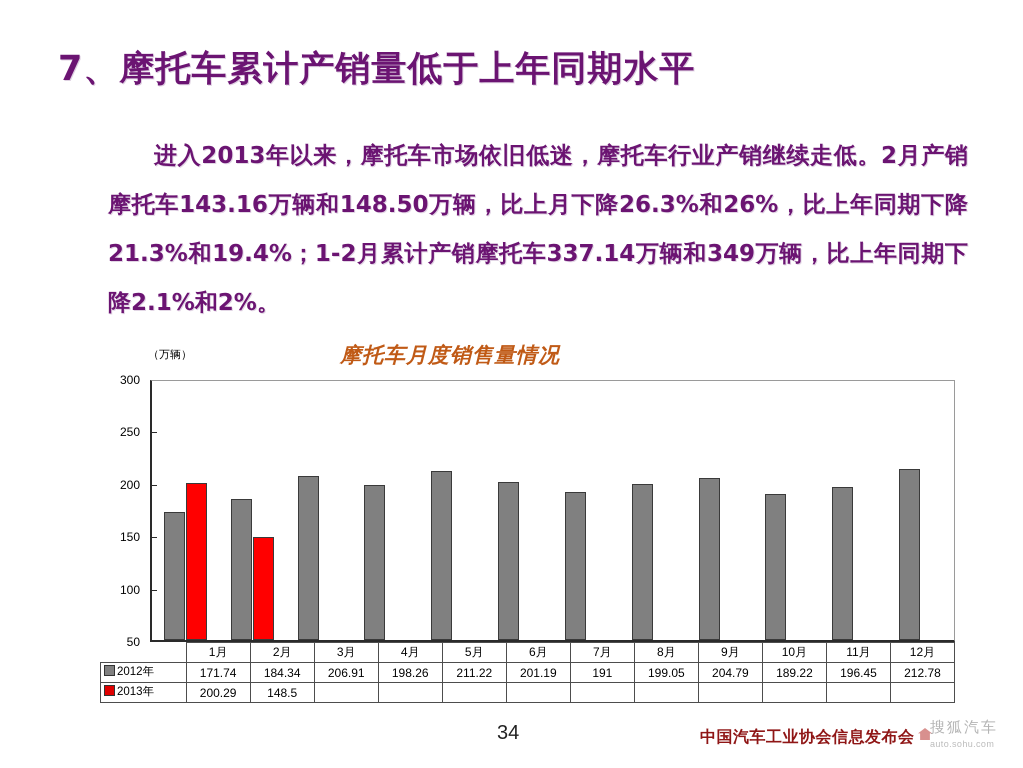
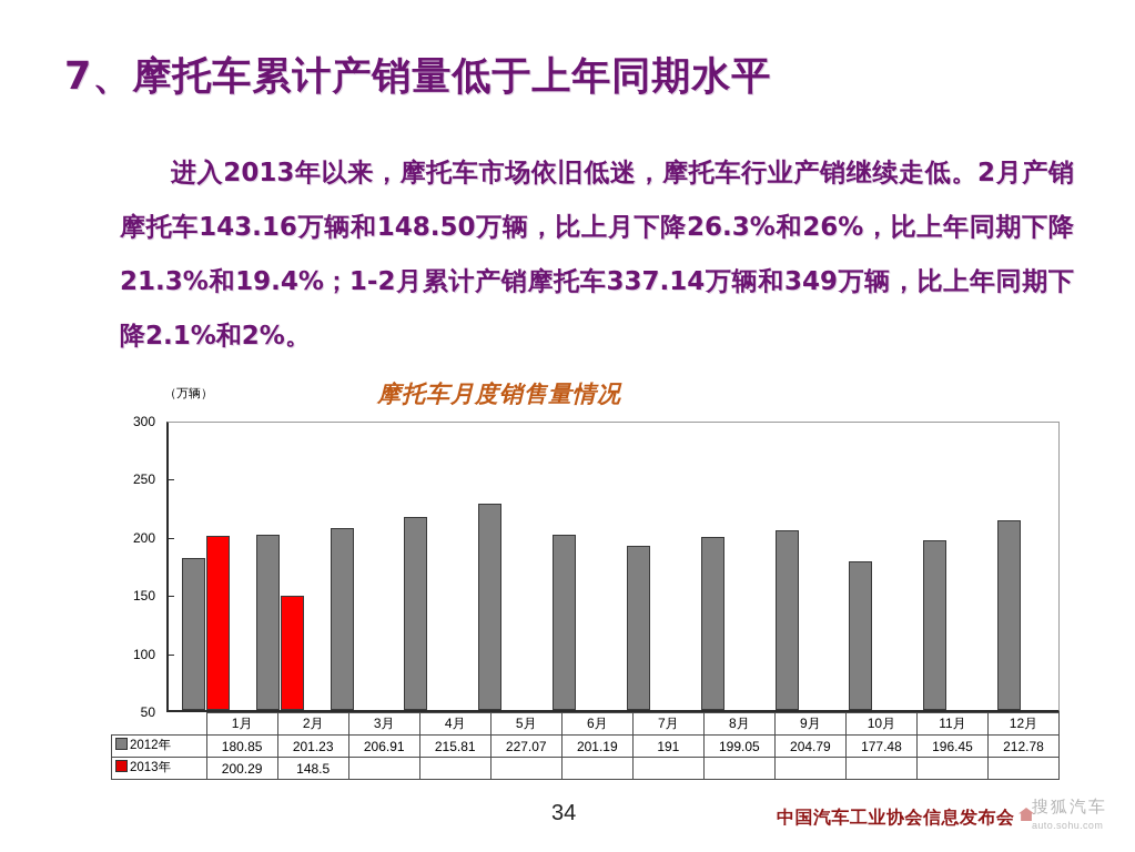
2012年/1月: 171.74 -> 180.85
2012年/2月: 184.34 -> 201.23
2012年/4月: 198.26 -> 215.81
2012年/5月: 211.22 -> 227.07
2012年/10月: 189.22 -> 177.48
